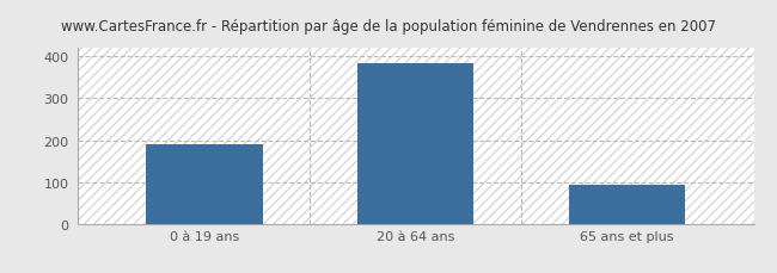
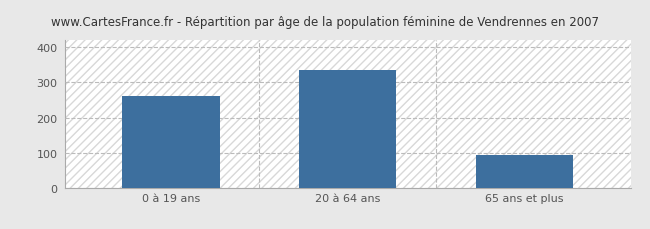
0 à 19 ans: 190 -> 260
20 à 64 ans: 383 -> 335
